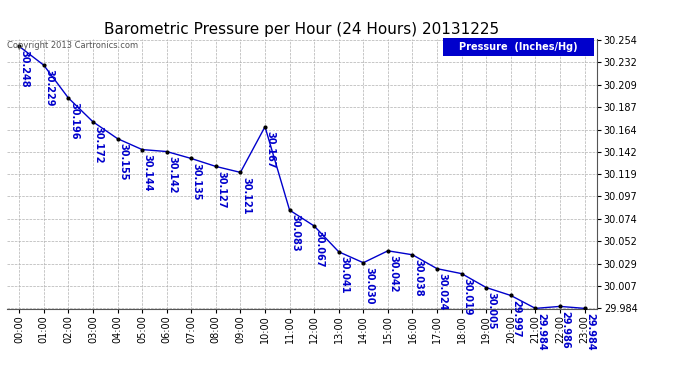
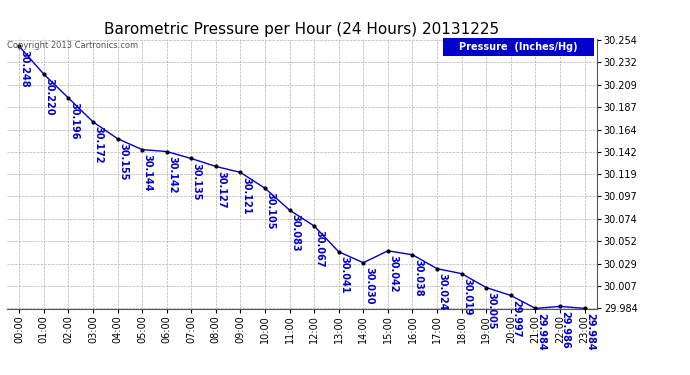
01:00: 30.229 -> 30.220
10:00: 30.167 -> 30.105
